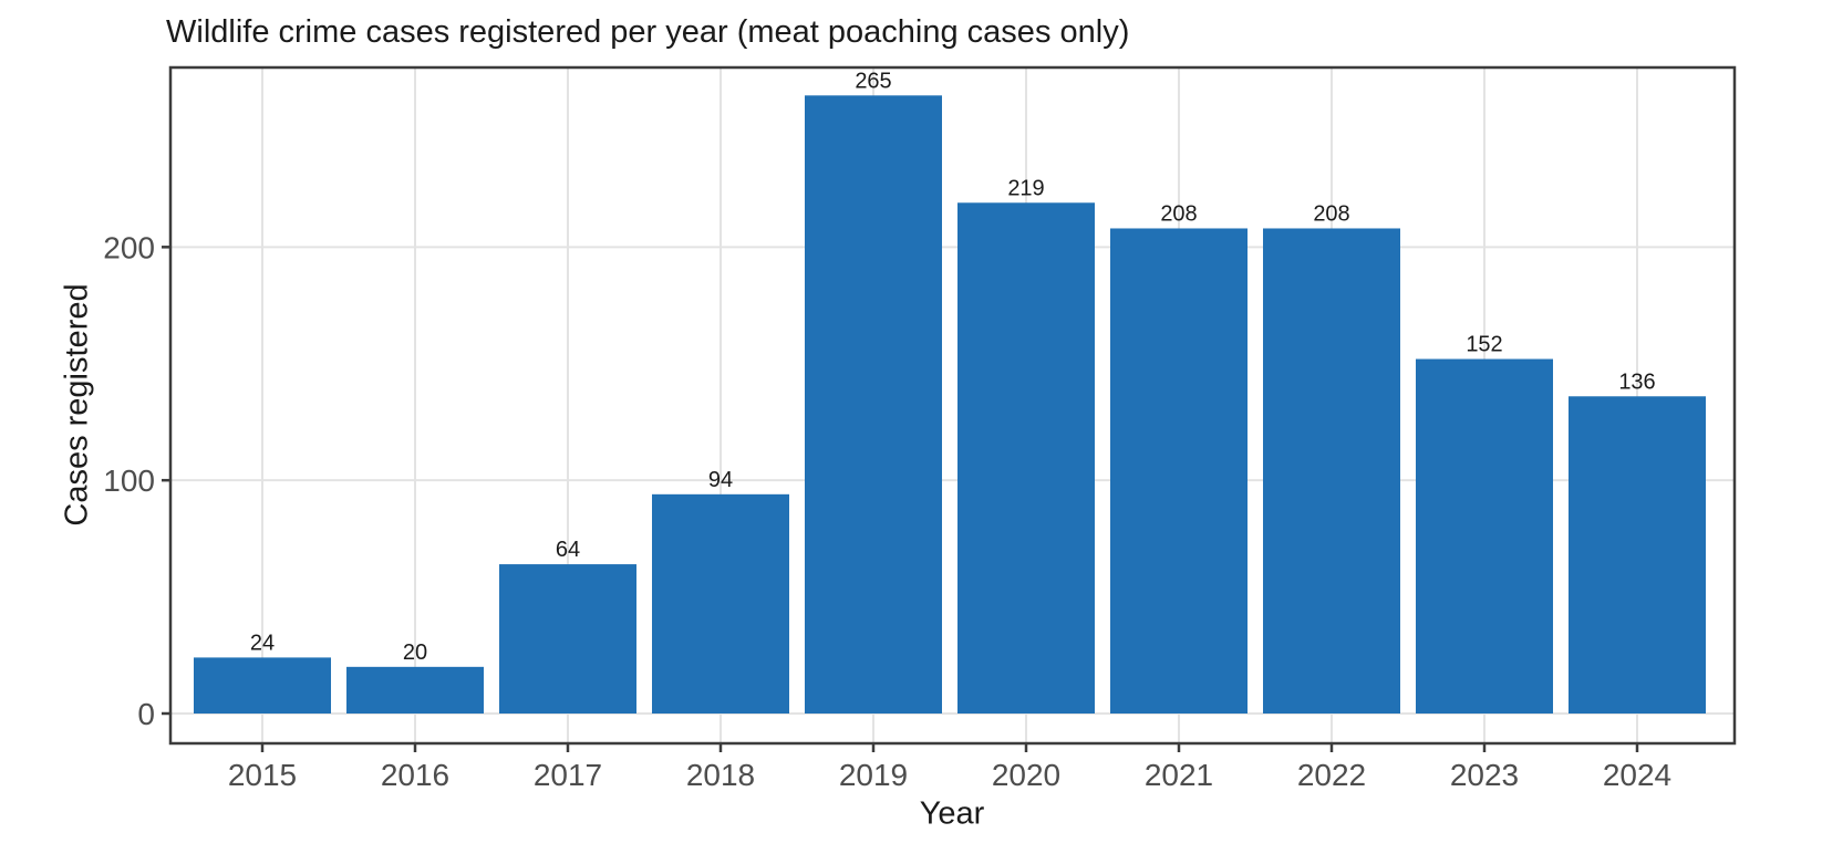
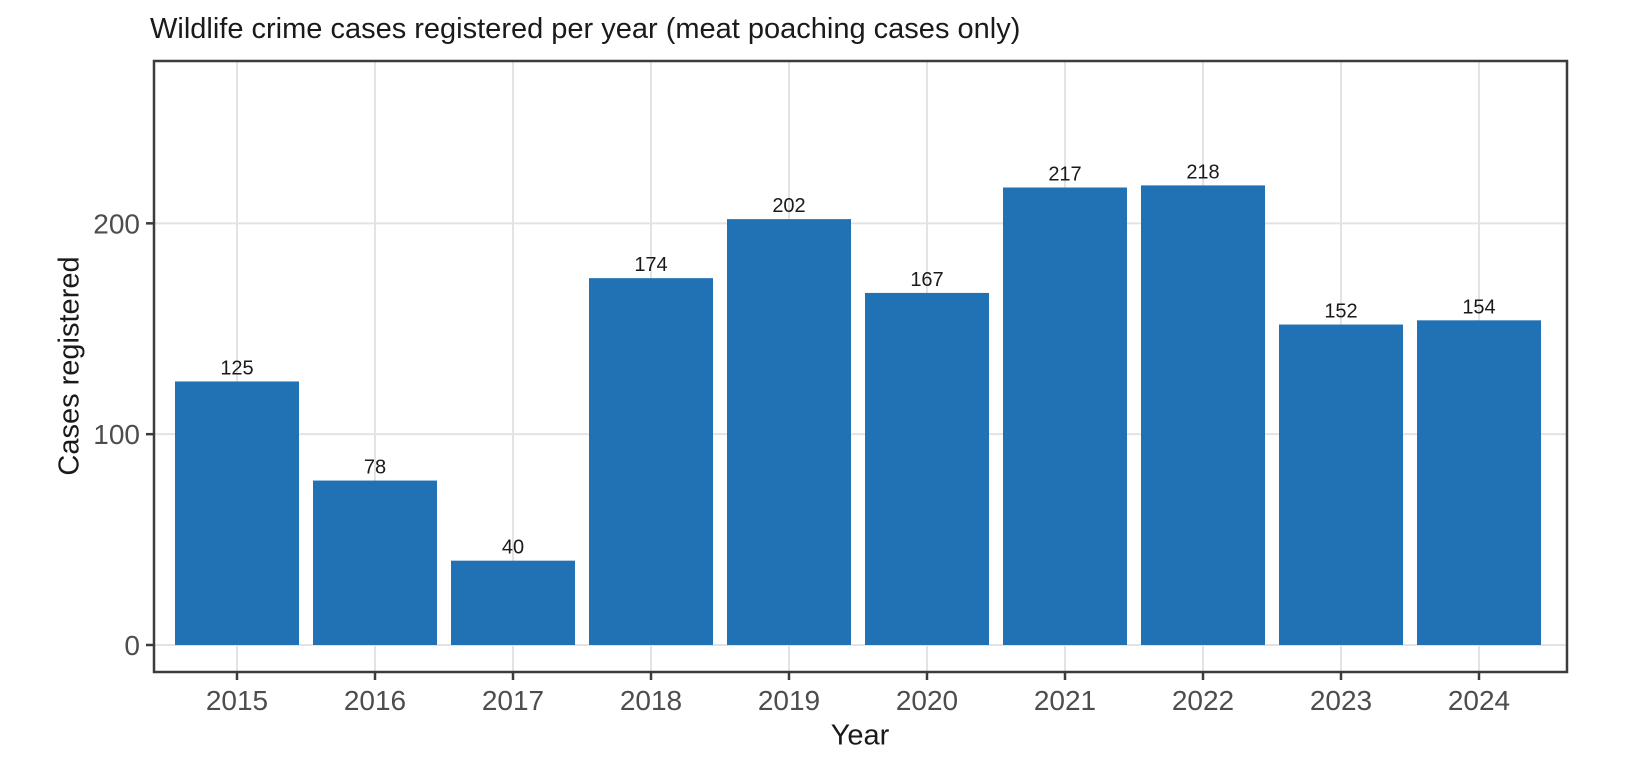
2015: 24 -> 125
2016: 20 -> 78
2017: 64 -> 40
2018: 94 -> 174
2019: 265 -> 202
2020: 219 -> 167
2021: 208 -> 217
2022: 208 -> 218
2024: 136 -> 154
